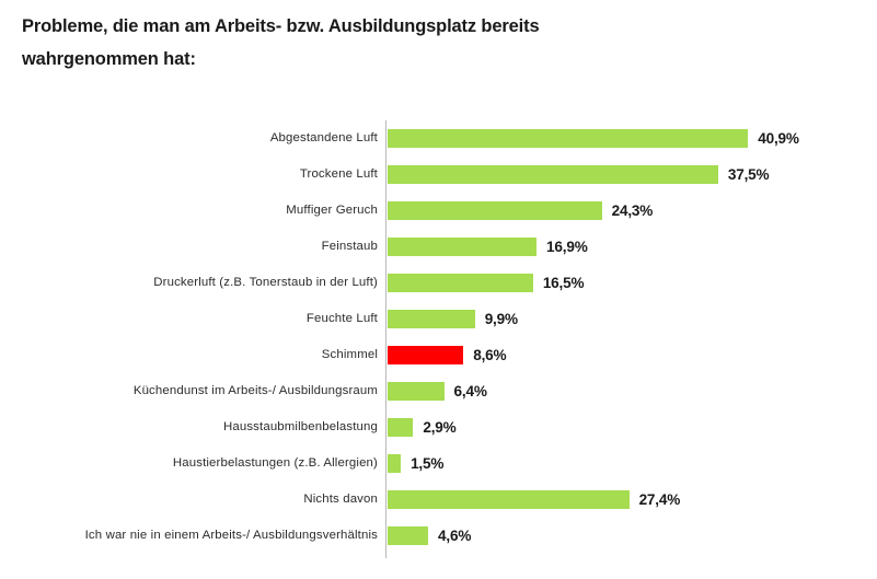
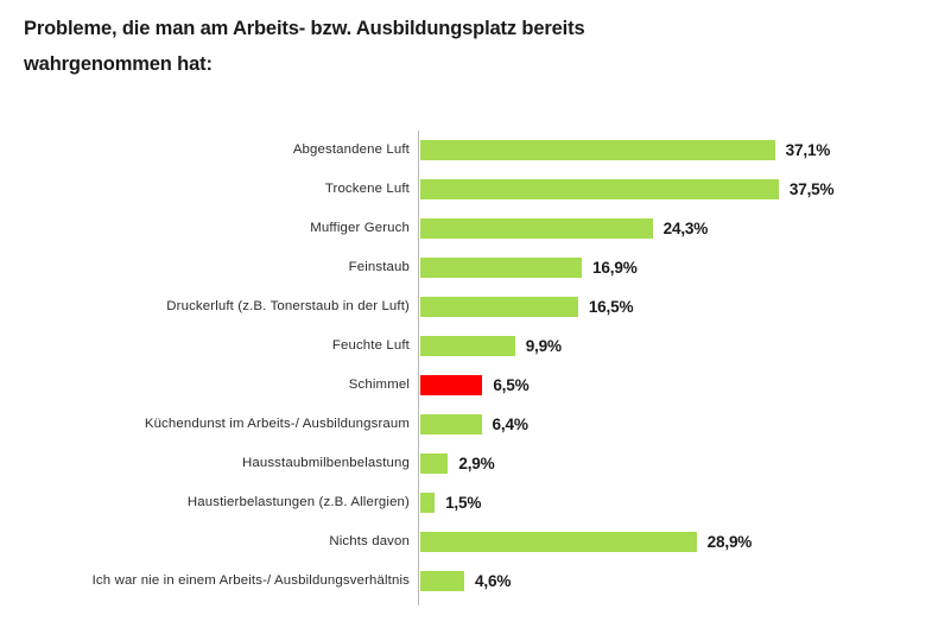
Abgestandene Luft: 40,9% -> 37,1%
Schimmel: 8,6% -> 6,5%
Nichts davon: 27,4% -> 28,9%
